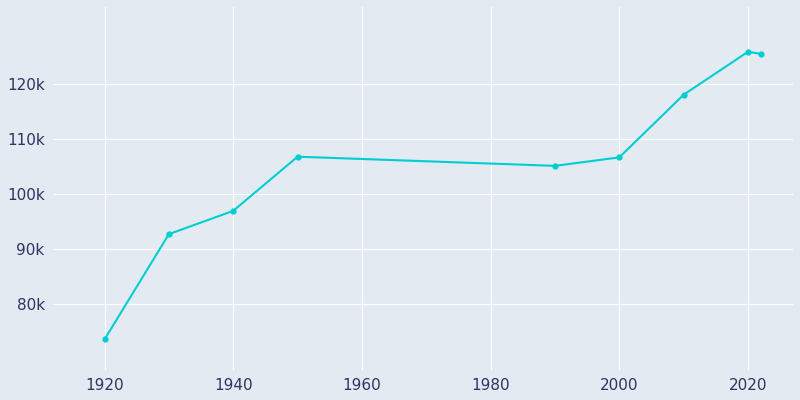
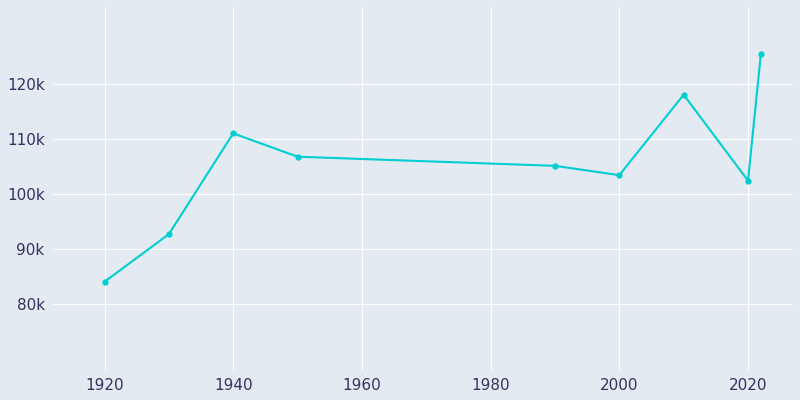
1920: 73.5k -> 84.0k
1940: 96.9k -> 111.0k
2000: 106.6k -> 103.4k
2020: 125.8k -> 102.4k
